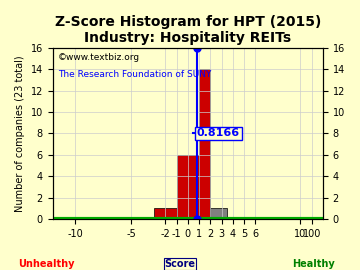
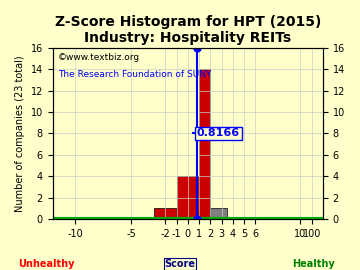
0: 6 -> 4
